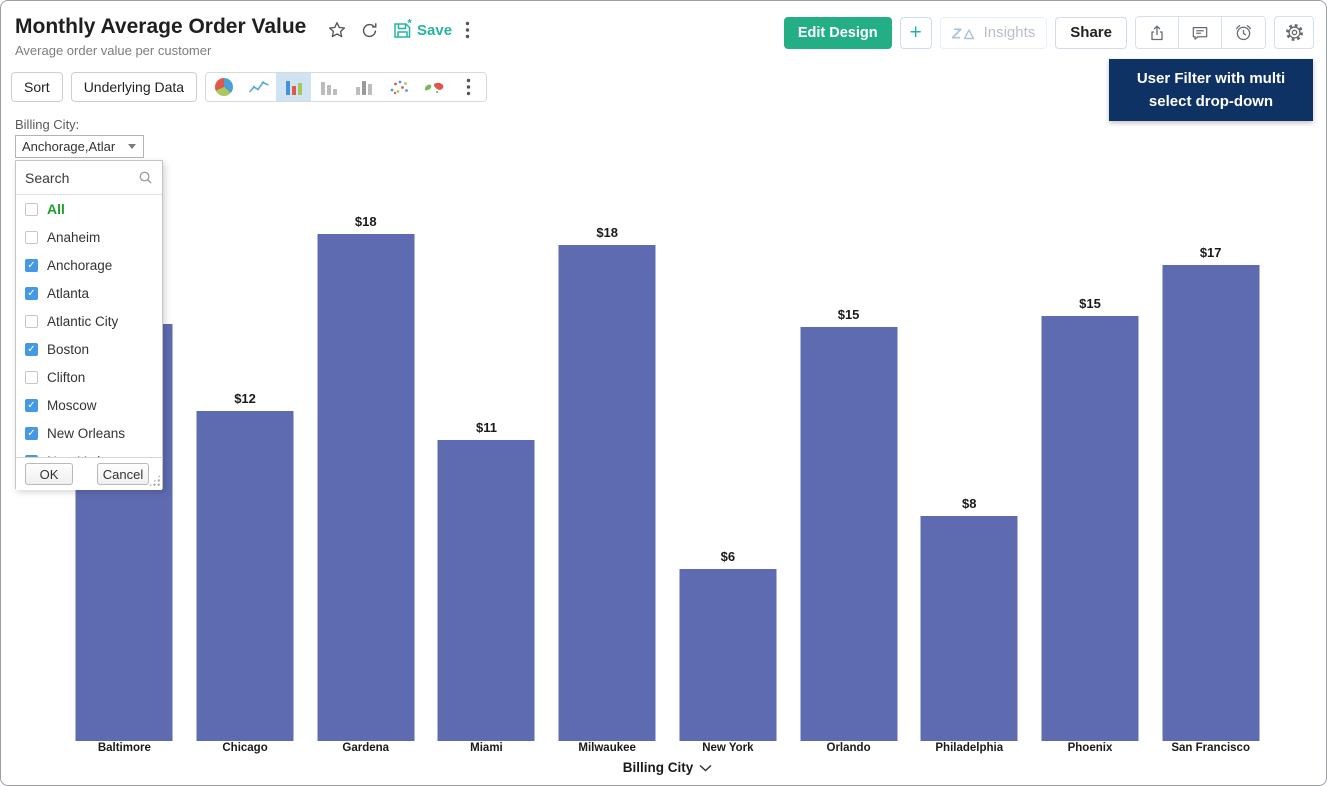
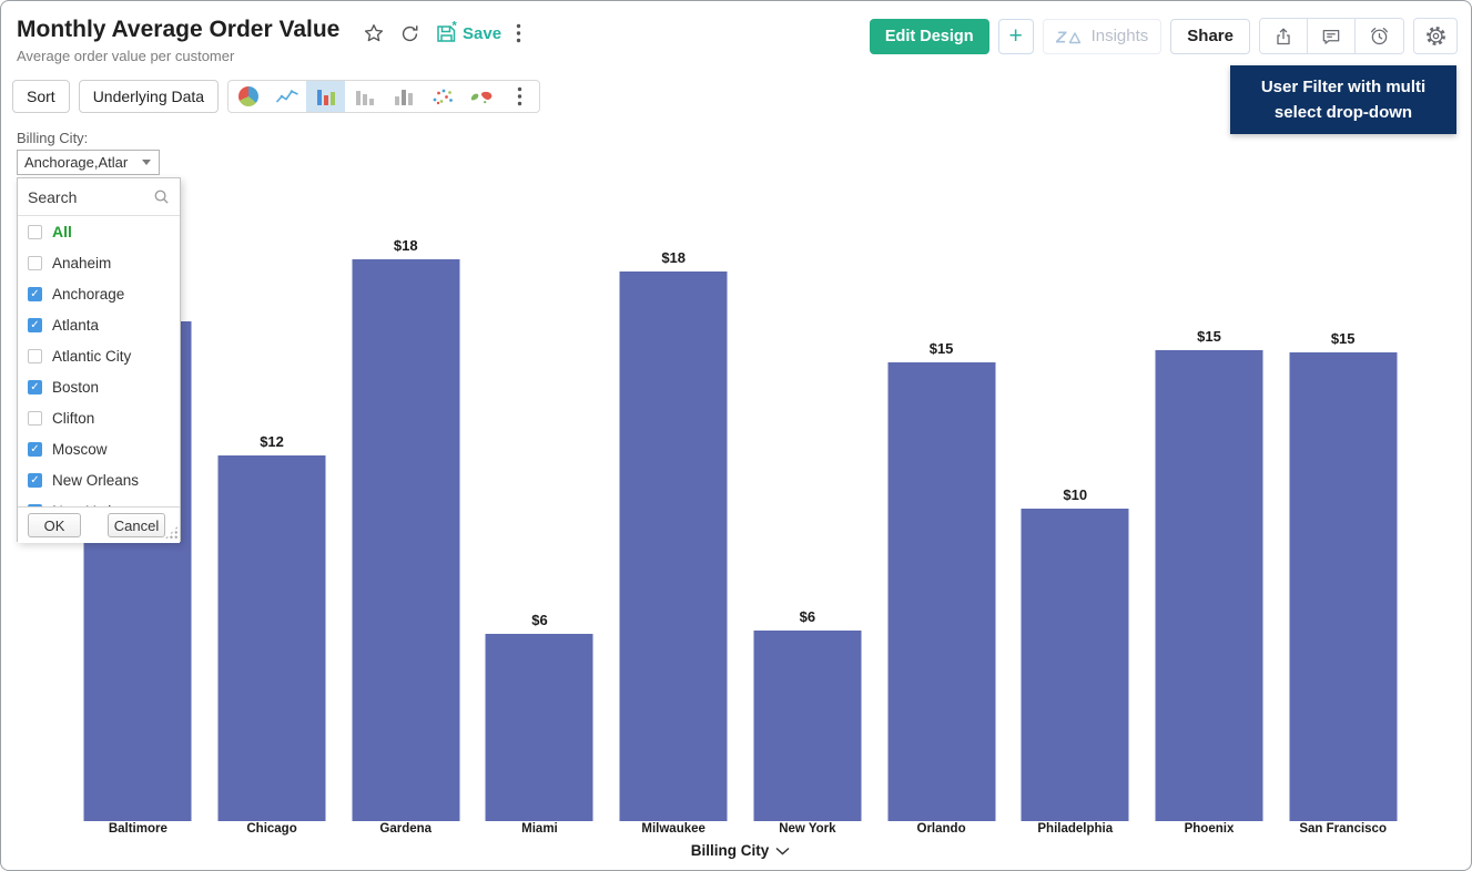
Baltimore: $15 -> $16
Miami: $11 -> $6
Philadelphia: $8 -> $10
San Francisco: $17 -> $15
